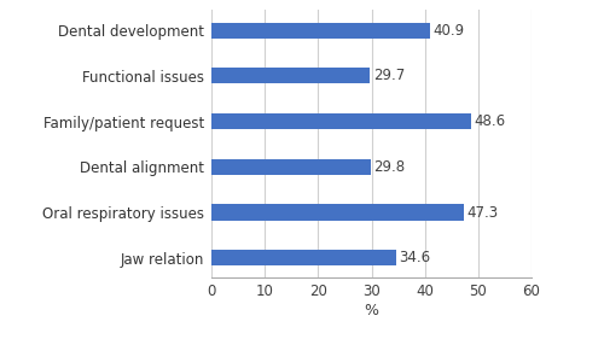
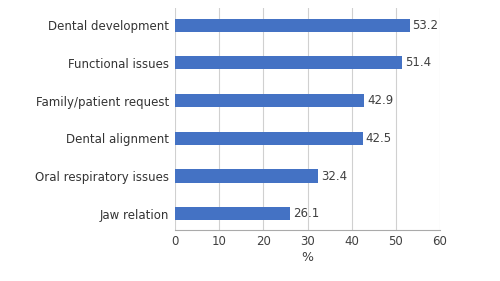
Dental development: 40.9 -> 53.2
Functional issues: 29.7 -> 51.4
Family/patient request: 48.6 -> 42.9
Dental alignment: 29.8 -> 42.5
Oral respiratory issues: 47.3 -> 32.4
Jaw relation: 34.6 -> 26.1
